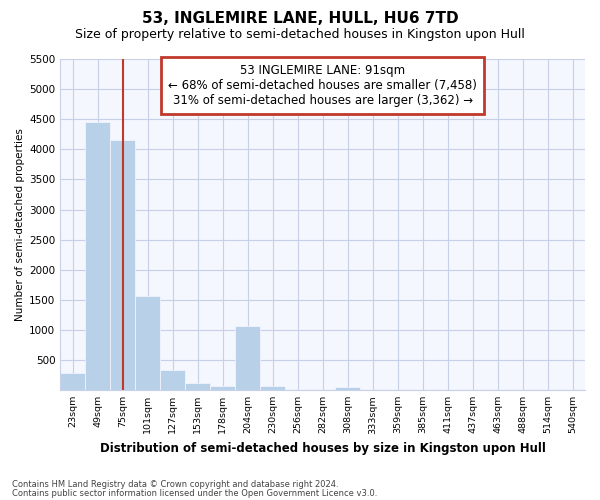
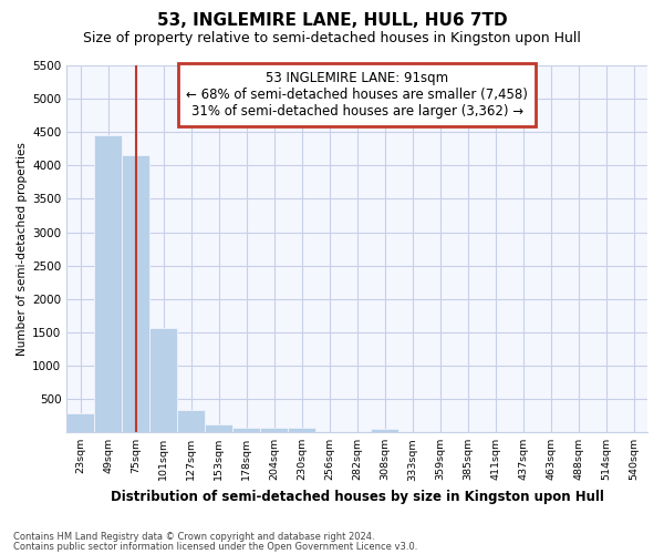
204sqm: 1060 -> 60
